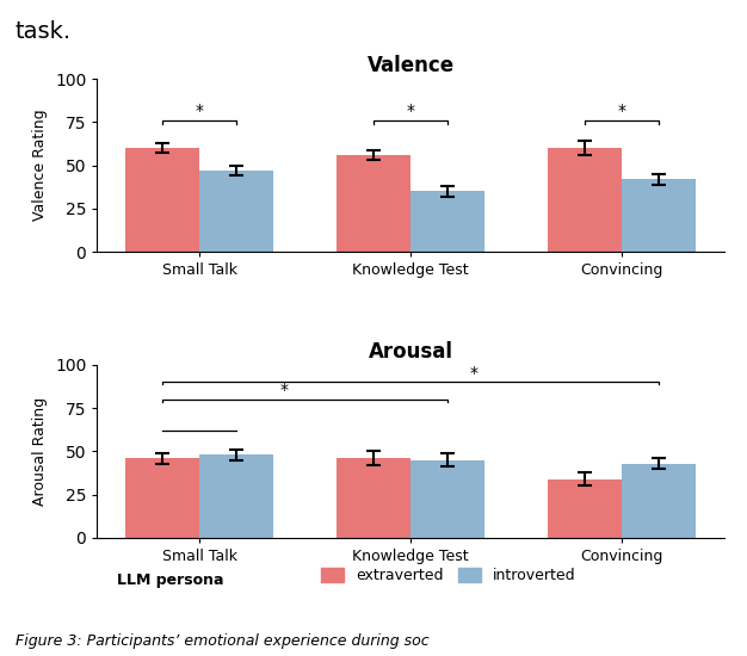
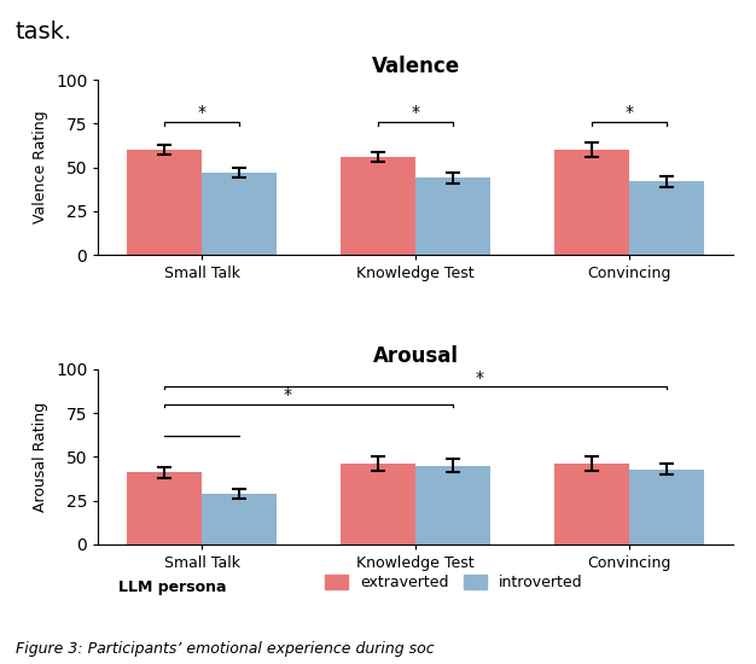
Valence/introverted/Knowledge Test: 35 -> 44
Arousal/extraverted/Small Talk: 46 -> 41
Arousal/introverted/Small Talk: 48 -> 29
Arousal/extraverted/Convincing: 34 -> 46
